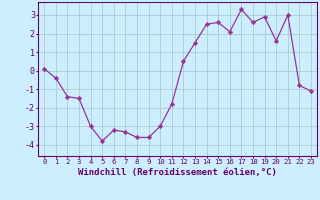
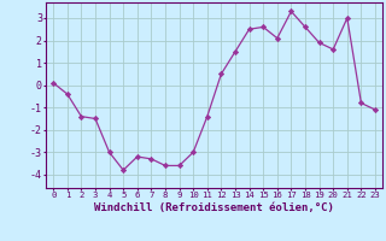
11: -1.8 -> -1.4
19: 2.9 -> 1.9
